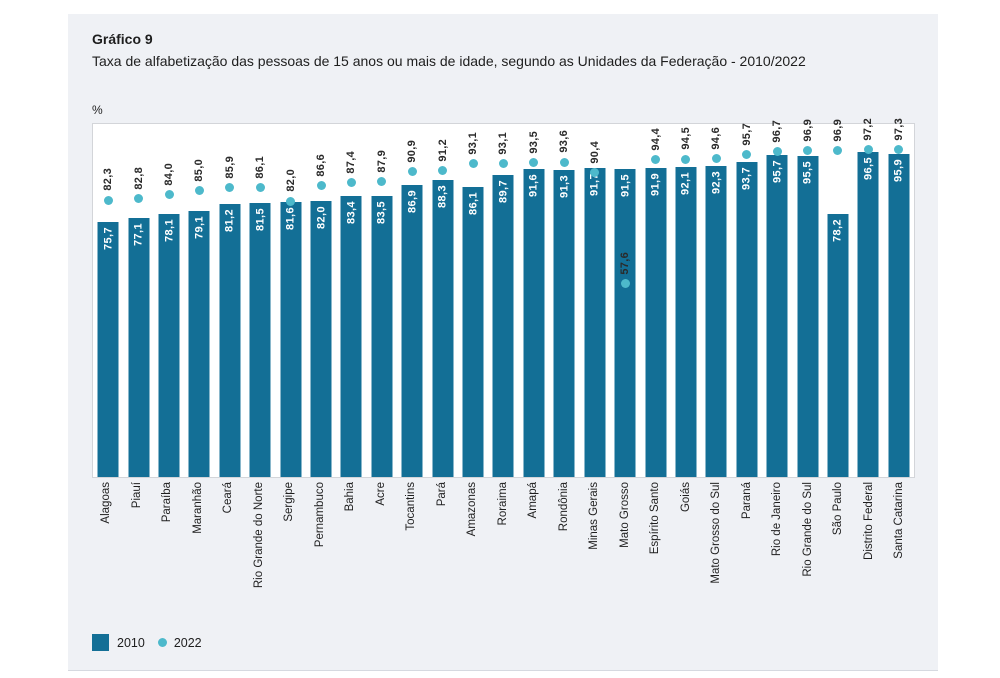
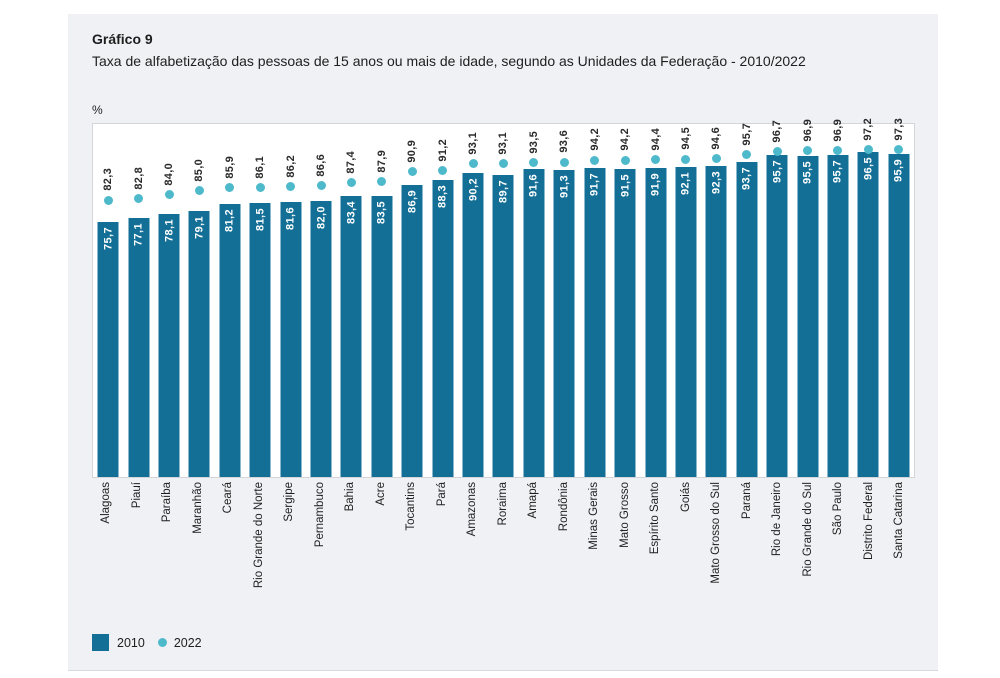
2022/Sergipe: 82,0 -> 86,2
2010/Amazonas: 86,1 -> 90,2
2022/Minas Gerais: 90,4 -> 94,2
2022/Mato Grosso: 57,6 -> 94,2
2010/São Paulo: 78,2 -> 95,7
